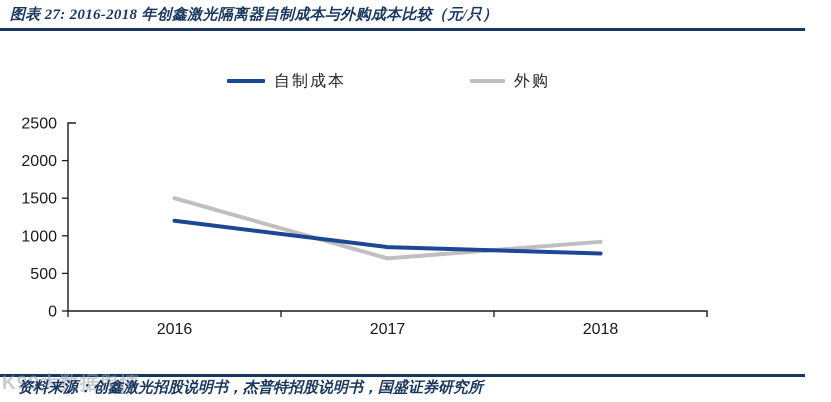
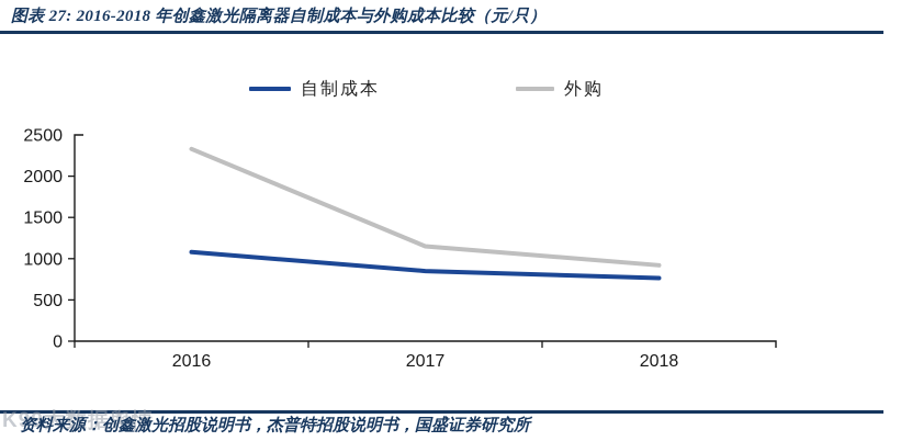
自制成本/2016: 1200 -> 1100
外购/2016: 1500 -> 2300
外购/2017: 700 -> 1200
